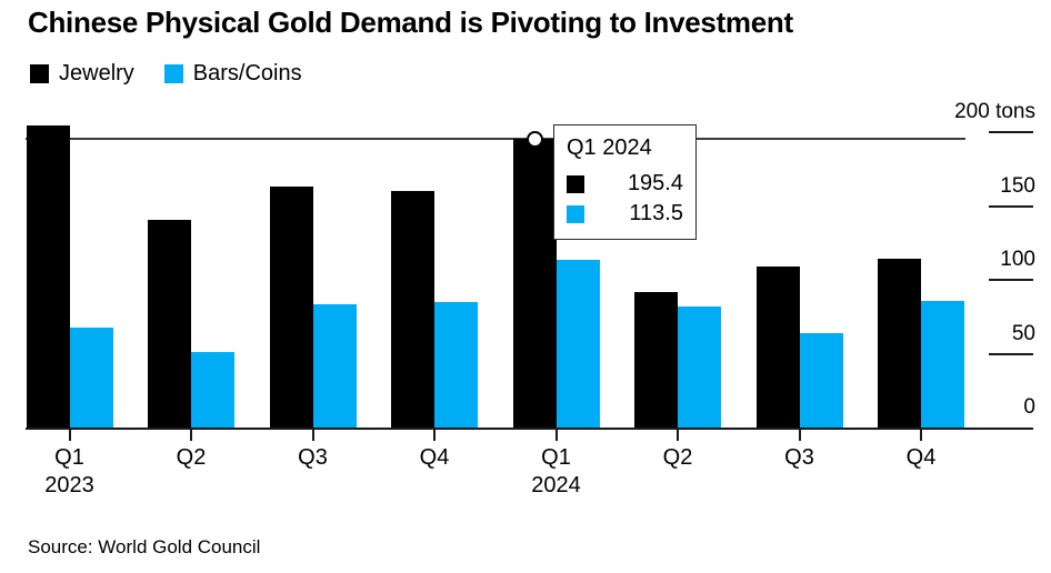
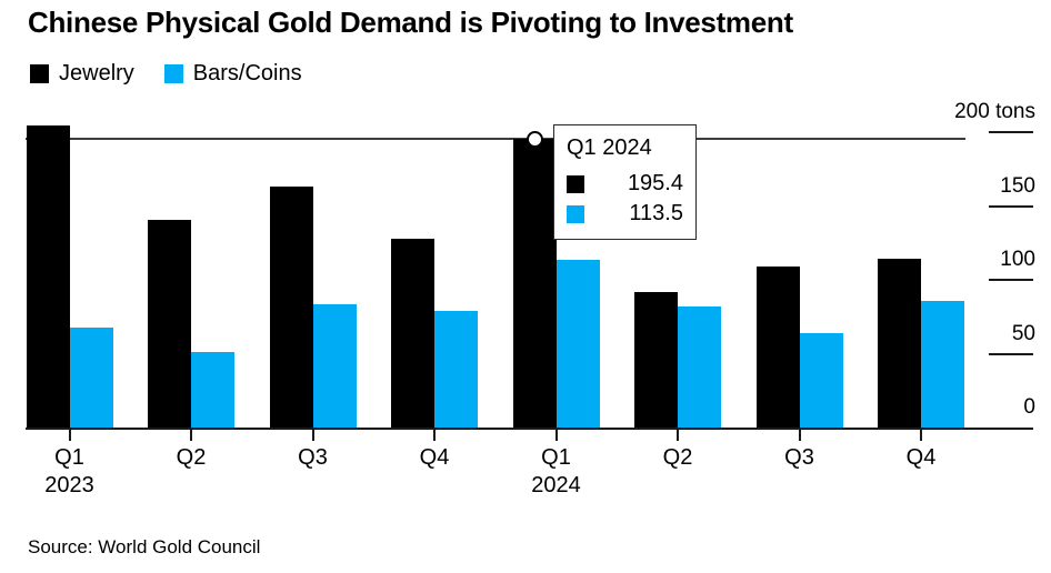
Jewelry/Q4 2023: 160 -> 128
Bars/Coins/Q4 2023: 85 -> 79
